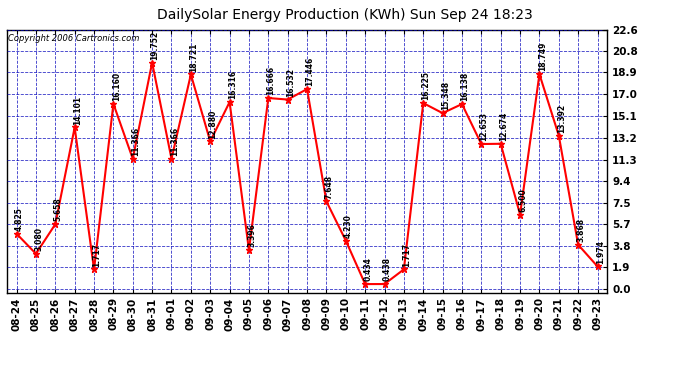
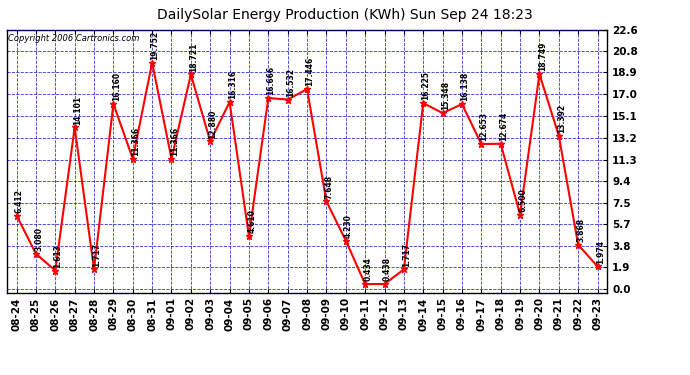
08-24: 4.825 -> 6.412
08-26: 5.658 -> 1.613
09-05: 3.396 -> 4.610
